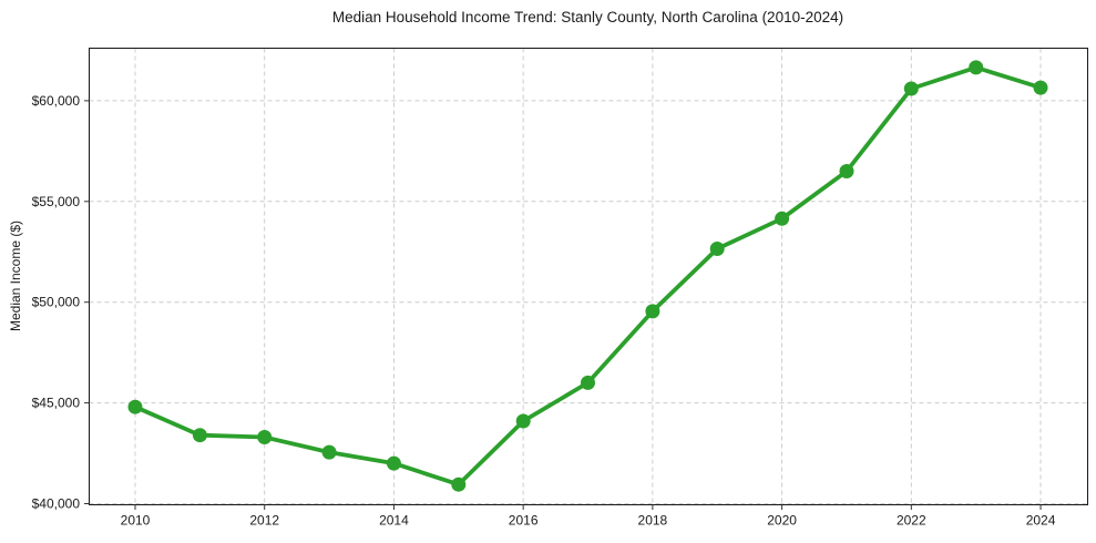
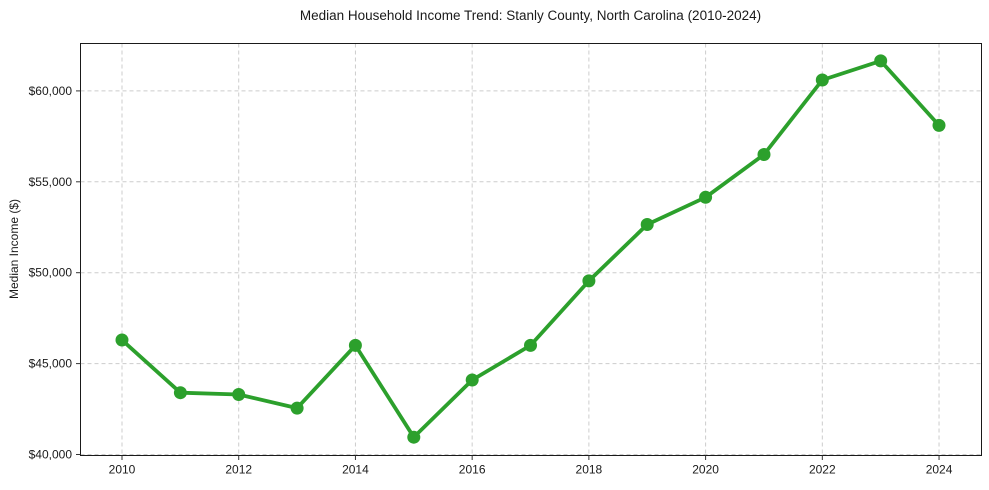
2010: $44800 -> $46300
2014: $42000 -> $46000
2024: $60600 -> $58100
